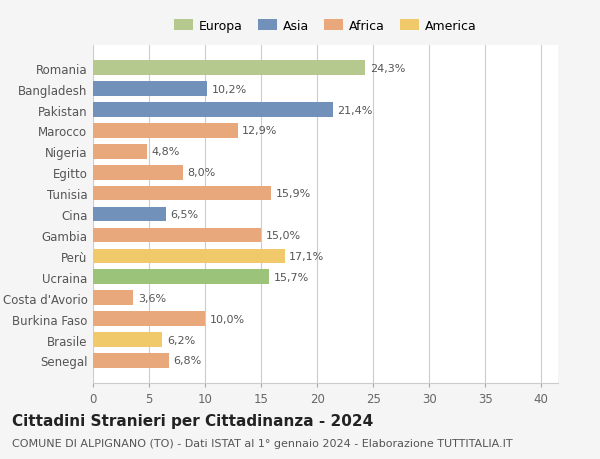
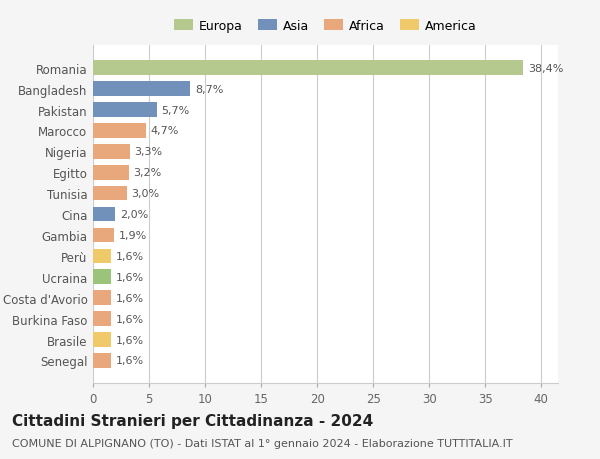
Romania: 24,3% -> 38,4%
Bangladesh: 10,2% -> 8,7%
Pakistan: 21,4% -> 5,7%
Marocco: 12,9% -> 4,7%
Nigeria: 4,8% -> 3,3%
Egitto: 8,0% -> 3,2%
Tunisia: 15,9% -> 3,0%
Cina: 6,5% -> 2,0%
Gambia: 15,0% -> 1,9%
Perù: 17,1% -> 1,6%
Ucraina: 15,7% -> 1,6%
Costa d'Avorio: 3,6% -> 1,6%
Burkina Faso: 10,0% -> 1,6%
Brasile: 6,2% -> 1,6%
Senegal: 6,8% -> 1,6%
